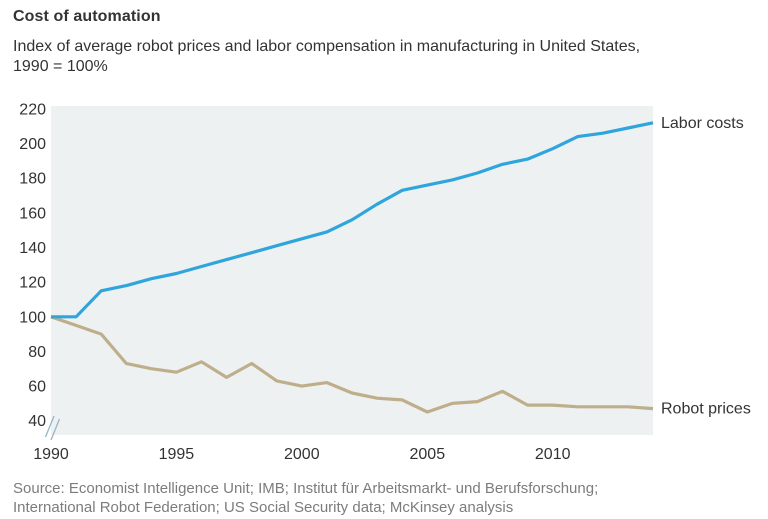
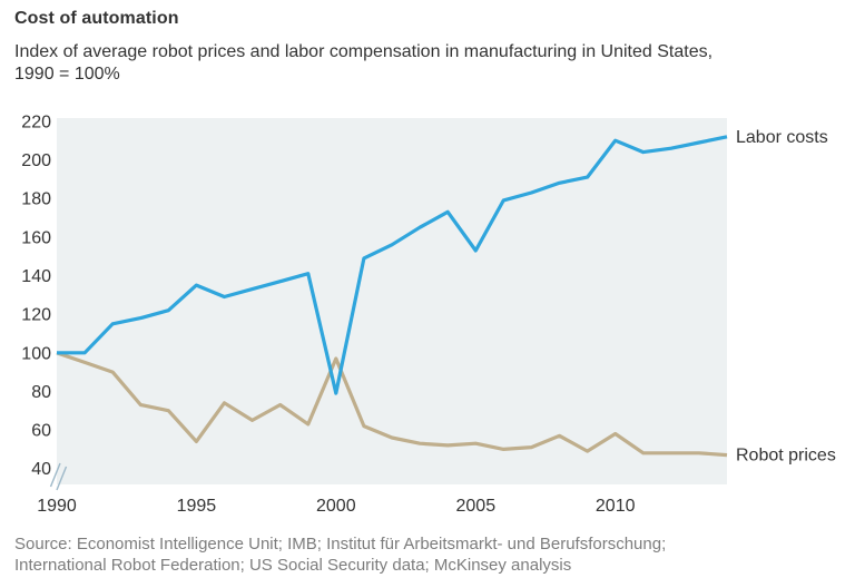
Labor costs/1995: 125 -> 135
Robot prices/1995: 68 -> 54
Labor costs/2000: 145 -> 79
Robot prices/2000: 60 -> 97
Labor costs/2005: 176 -> 153
Robot prices/2005: 45 -> 53
Labor costs/2010: 197 -> 210
Robot prices/2010: 49 -> 58
